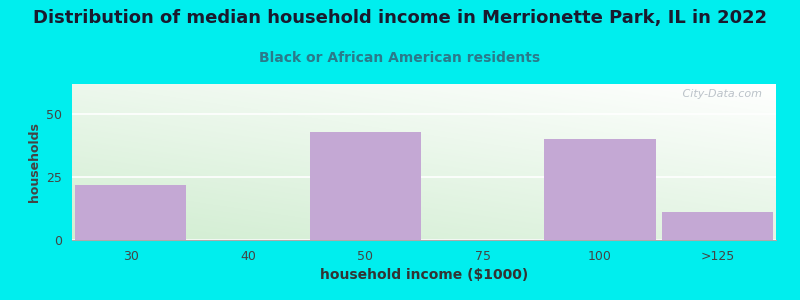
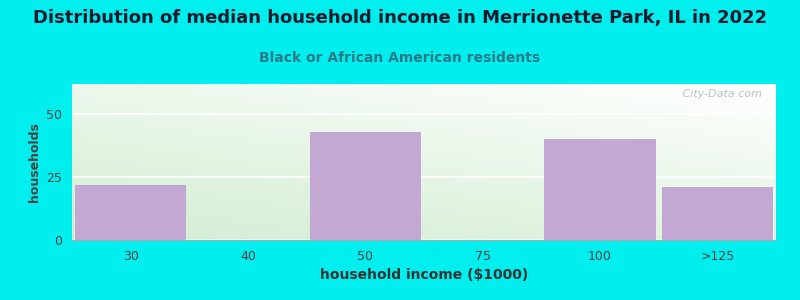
>125: 11 -> 21
